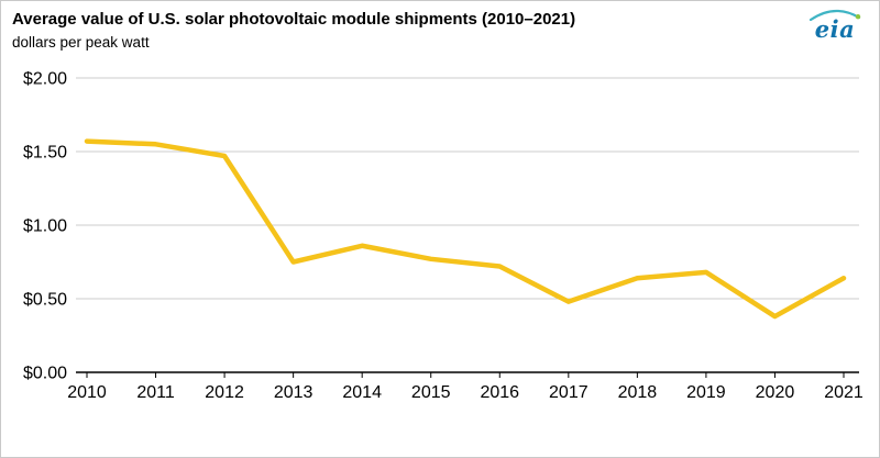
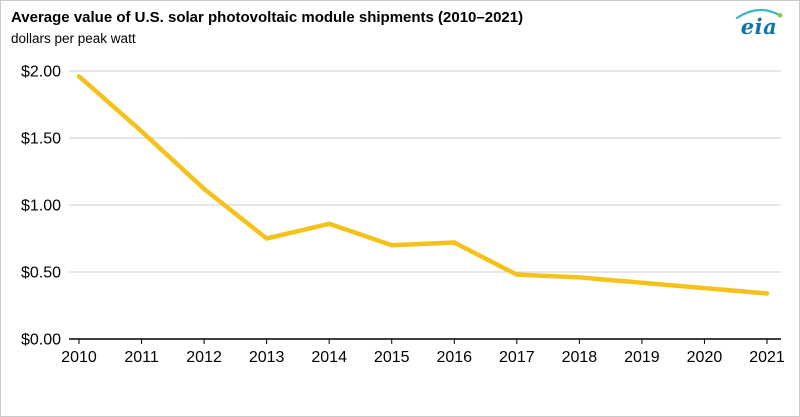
2010: $1.57 -> $1.96
2012: $1.47 -> $1.12
2015: $0.77 -> $0.70
2018: $0.64 -> $0.46
2019: $0.68 -> $0.42
2021: $0.64 -> $0.34
